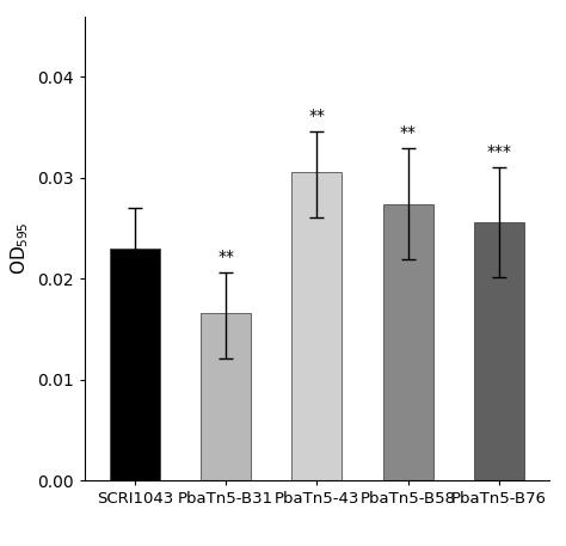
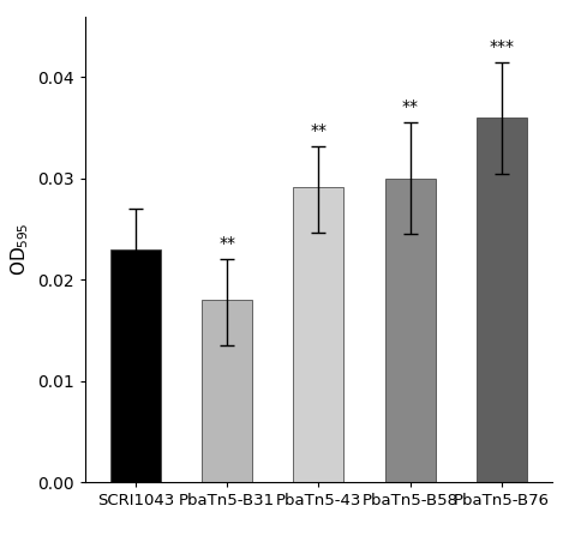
PbaTn5-B31: 0.0166 -> 0.0180
PbaTn5-43: 0.0306 -> 0.0292
PbaTn5-B58: 0.0274 -> 0.0300
PbaTn5-B76: 0.0256 -> 0.0360
